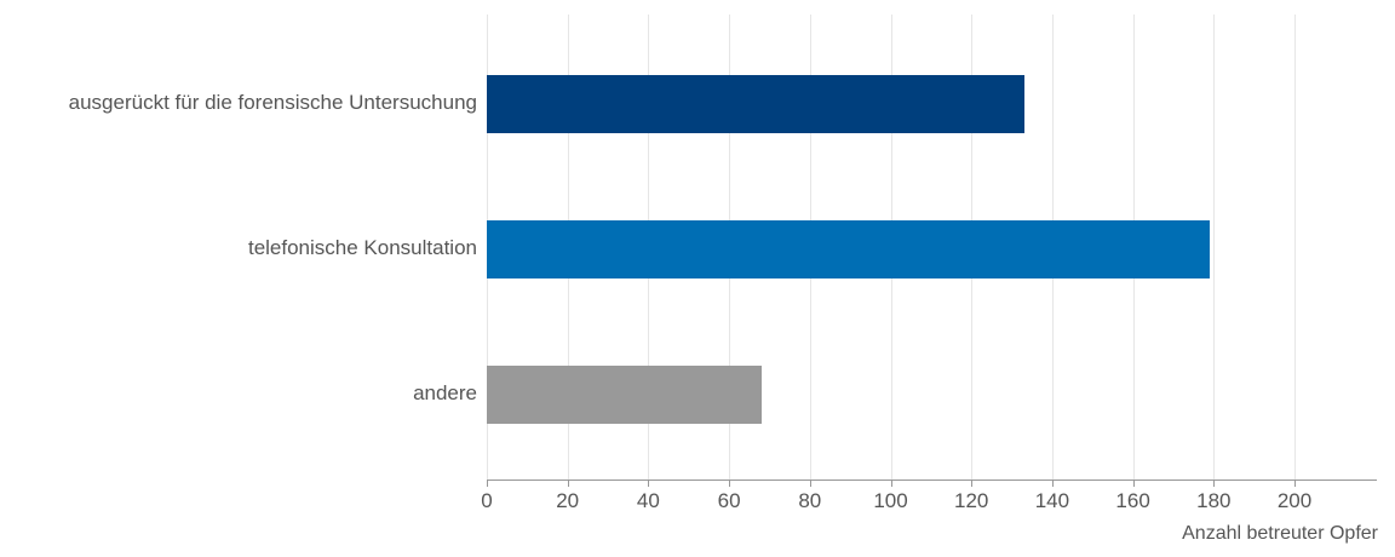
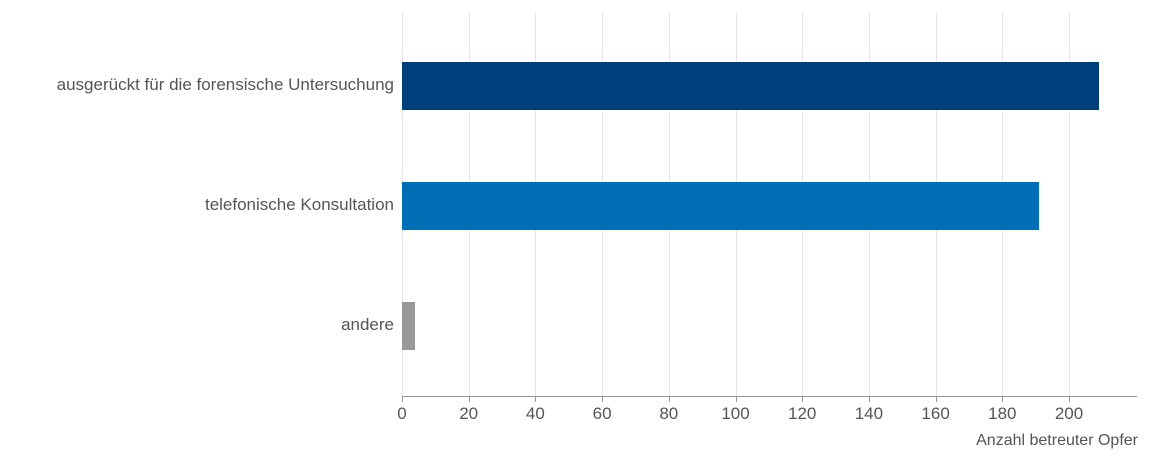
ausgerückt für die forensische Untersuchung: 133 -> 209
telefonische Konsultation: 179 -> 191
andere: 68 -> 4
